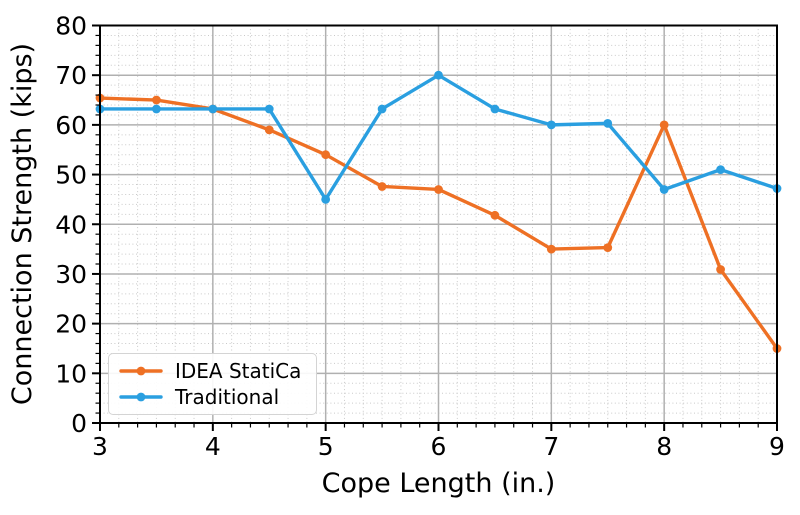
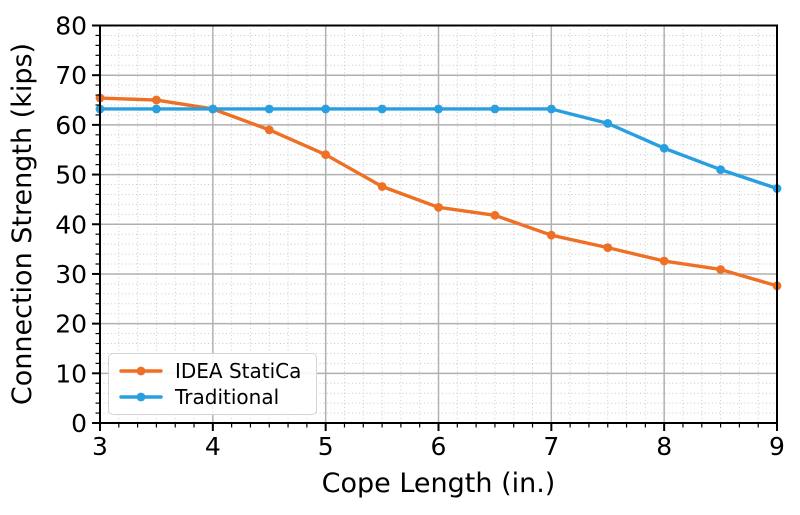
Traditional/5: 45 -> 63
IDEA StatiCa/6: 47 -> 43
Traditional/6: 70 -> 63
IDEA StatiCa/7: 35 -> 38
Traditional/7: 60 -> 63
IDEA StatiCa/8: 60 -> 33
Traditional/8: 47 -> 55
IDEA StatiCa/9: 15 -> 28
